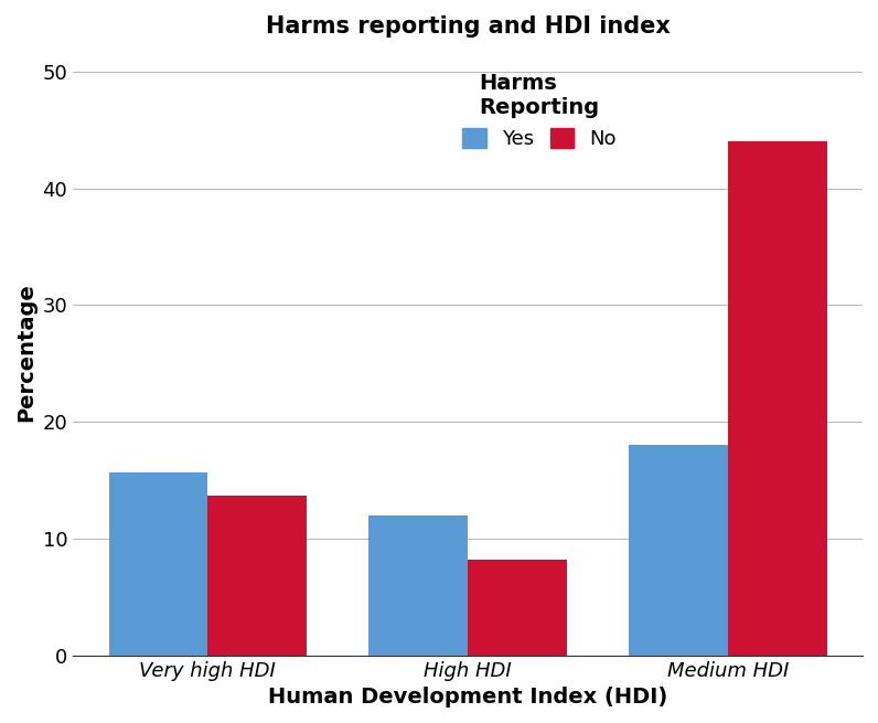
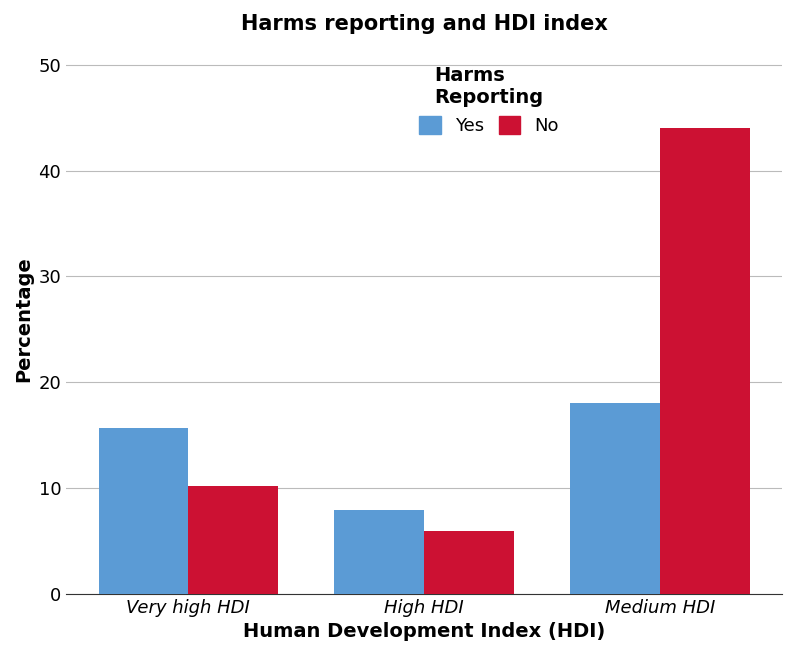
No/Very high HDI: 13.7 -> 10.2
Yes/High HDI: 12.0 -> 7.9
No/High HDI: 8.2 -> 5.9
